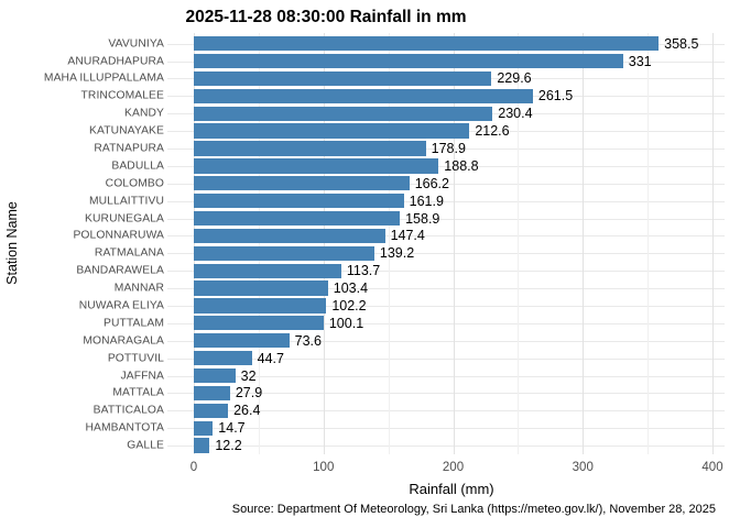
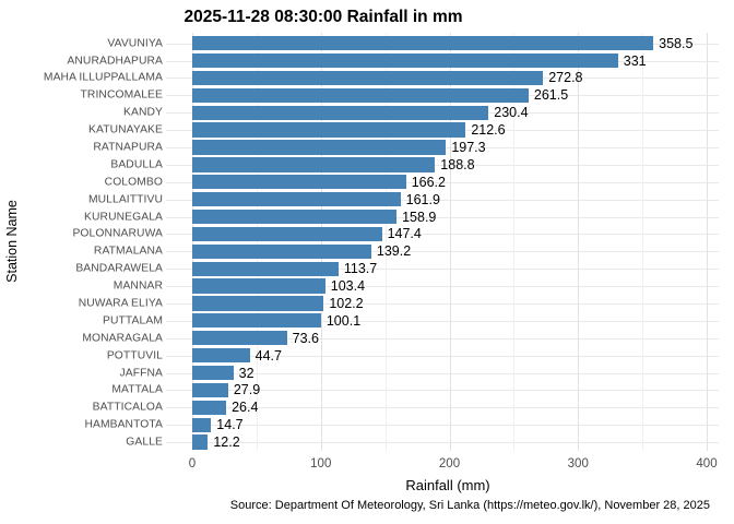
MAHA ILLUPPALLAMA: 229.6 -> 272.8
RATNAPURA: 178.9 -> 197.3
